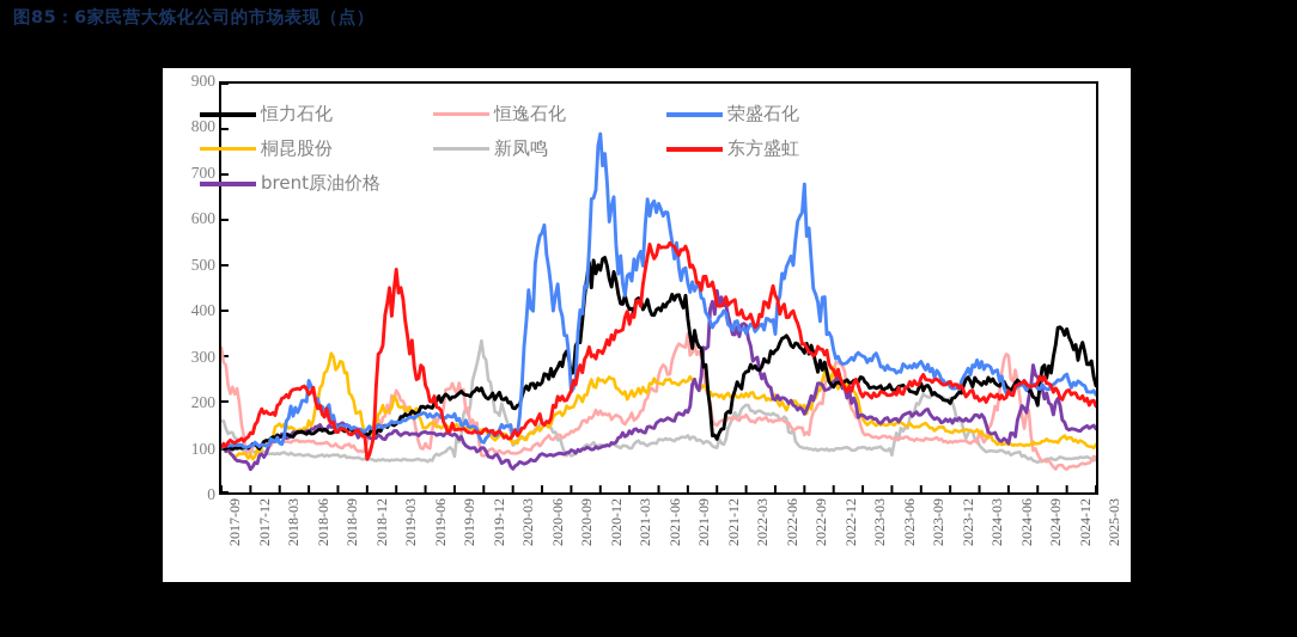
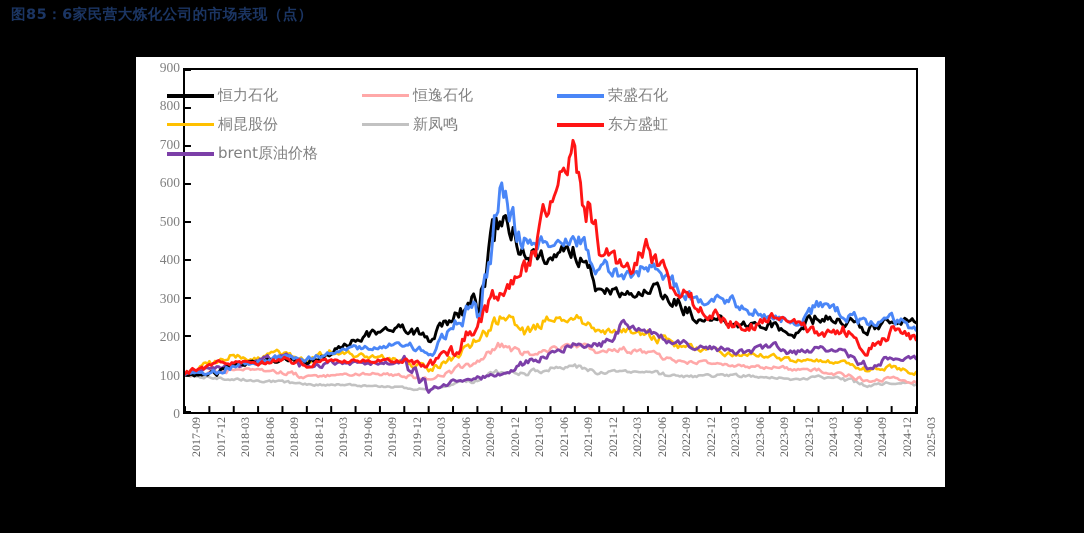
恒逸石化/2017-09: 350 -> 100
新凤鸣/2017-09: 160 -> 100
桐昆股份/2017-12: 70 -> 120
brent原油价格/2017-12: 60 -> 120
东方盛虹/2018-03: 210 -> 140
荣盛石化/2018-06: 250 -> 140
东方盛虹/2018-06: 240 -> 130
桐昆股份/2018-09: 290 -> 160
恒逸石化/2019-03: 220 -> 100
桐昆股份/2019-03: 210 -> 160
东方盛虹/2019-03: 460 -> 140
东方盛虹/2019-06: 230 -> 140
恒逸石化/2019-09: 250 -> 100
新凤鸣/2019-09: 100 -> 70
荣盛石化/2019-12: 120 -> 180
新凤鸣/2019-12: 320 -> 60
brent原油价格/2019-12: 90 -> 140
新凤鸣/2020-03: 100 -> 60
荣盛石化/2020-06: 550 -> 220
新凤鸣/2020-06: 140 -> 70
荣盛石化/2020-12: 720 -> 560
恒逸石化/2021-06: 250 -> 160
荣盛石化/2021-06: 670 -> 440
恒逸石化/2021-09: 330 -> 180
东方盛虹/2021-09: 530 -> 700
恒力石化/2021-12: 130 -> 330
brent原油价格/2021-12: 460 -> 180
恒力石化/2022-03: 250 -> 300
新凤鸣/2022-03: 180 -> 100
brent原油价格/2022-03: 340 -> 230
新凤鸣/2022-06: 170 -> 100
恒力石化/2022-09: 330 -> 300
荣盛石化/2022-09: 630 -> 340
恒逸石化/2022-12: 280 -> 130
桐昆股份/2022-12: 260 -> 160
brent原油价格/2022-12: 270 -> 180
东方盛虹/2023-03: 220 -> 250
荣盛石化/2023-09: 290 -> 260
新凤鸣/2023-09: 220 -> 90
新凤鸣/2023-12: 210 -> 90
恒逸石化/2024-06: 300 -> 100
荣盛石化/2024-06: 230 -> 260
桐昆股份/2024-06: 100 -> 130
brent原油价格/2024-06: 100 -> 160
东方盛虹/2024-09: 260 -> 160
brent原油价格/2024-09: 280 -> 120
恒力石化/2024-12: 370 -> 240
恒逸石化/2024-12: 50 -> 90
